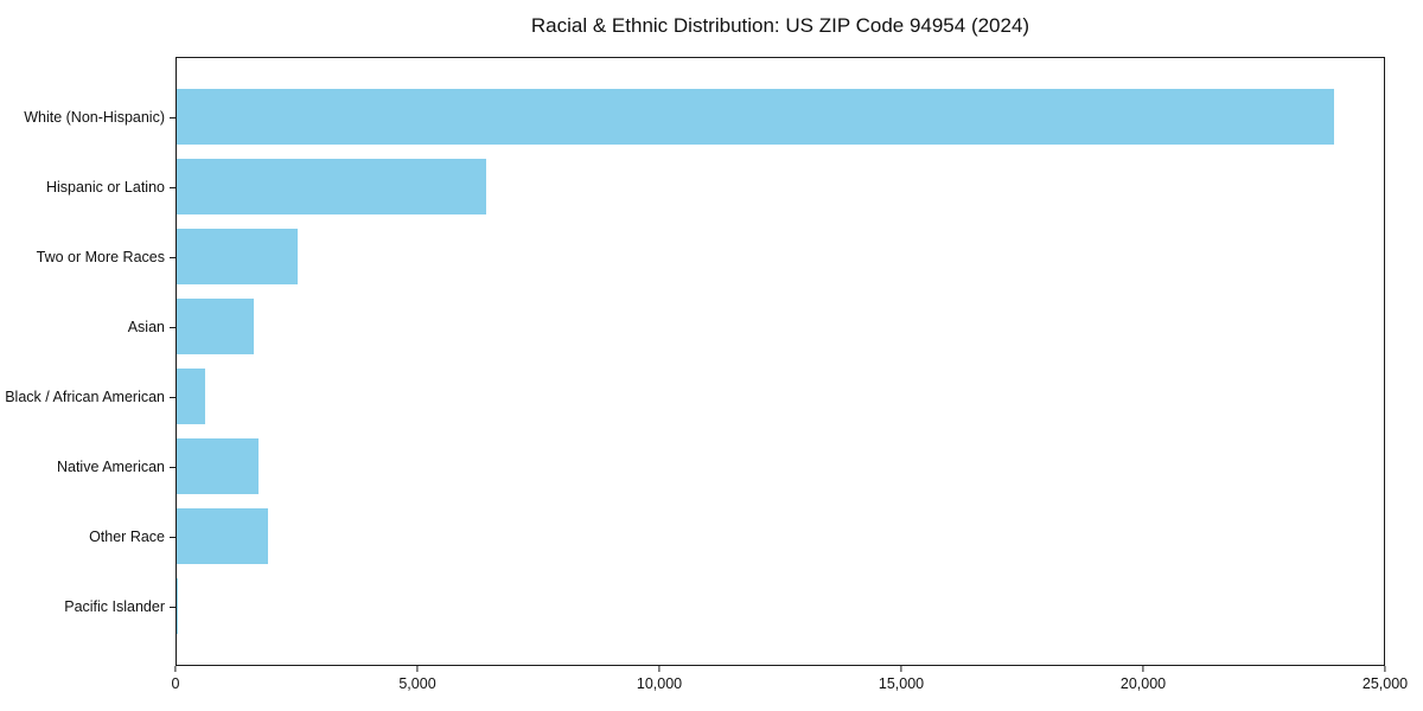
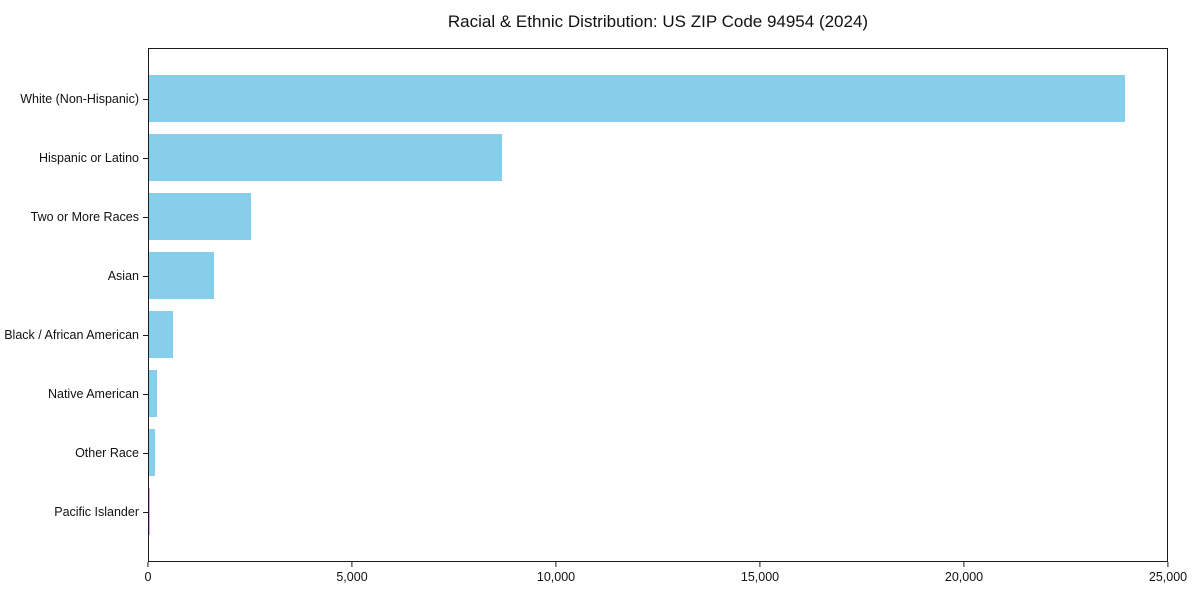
Hispanic or Latino: 6400 -> 8700
Native American: 1700 -> 200
Other Race: 1900 -> 100
